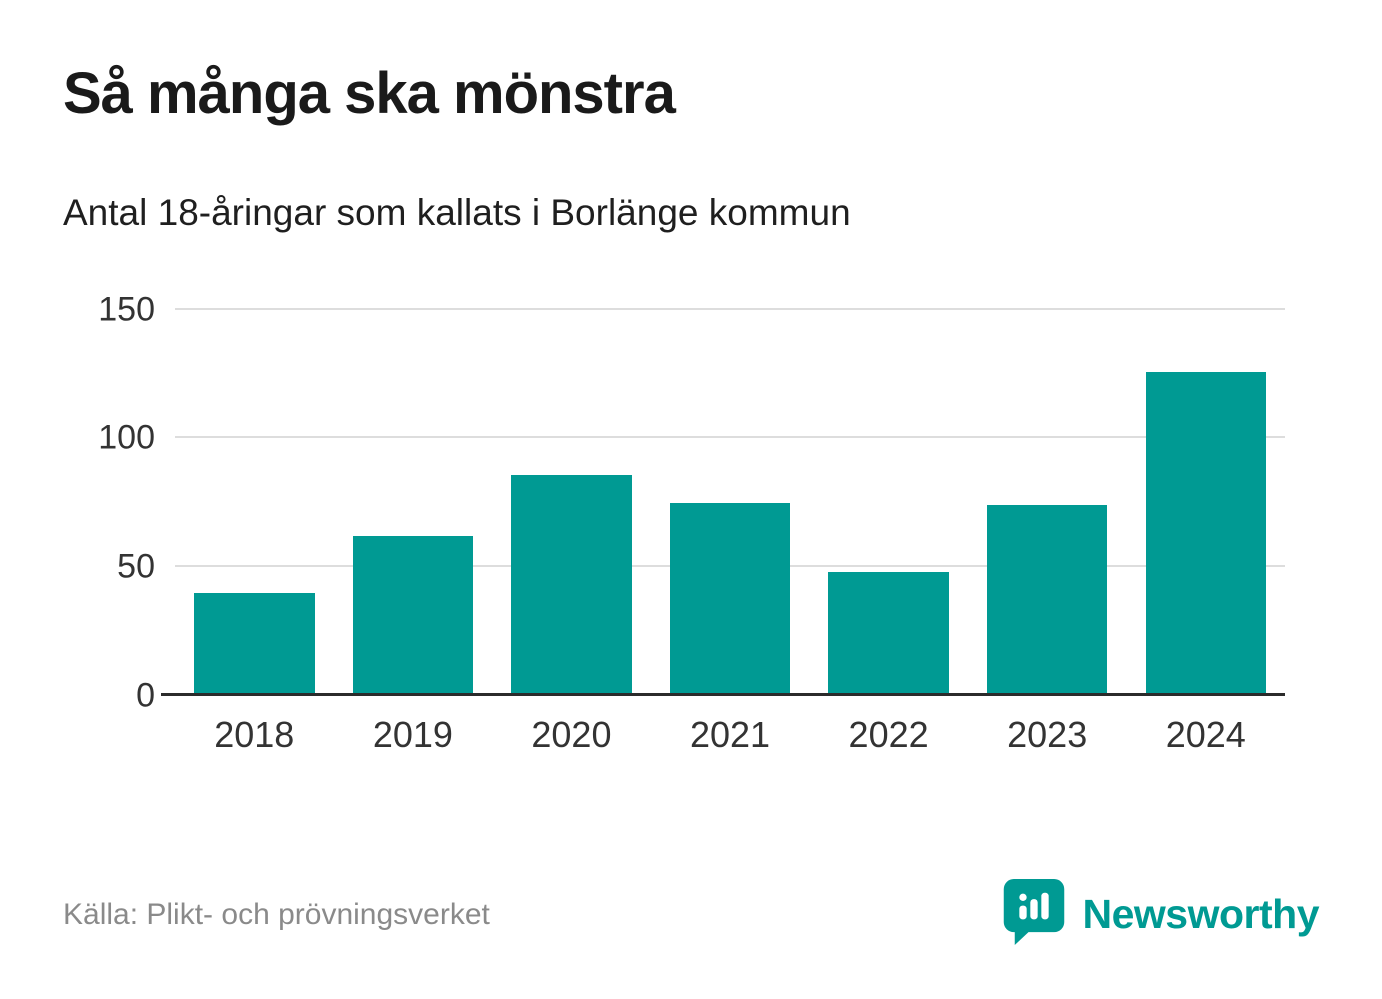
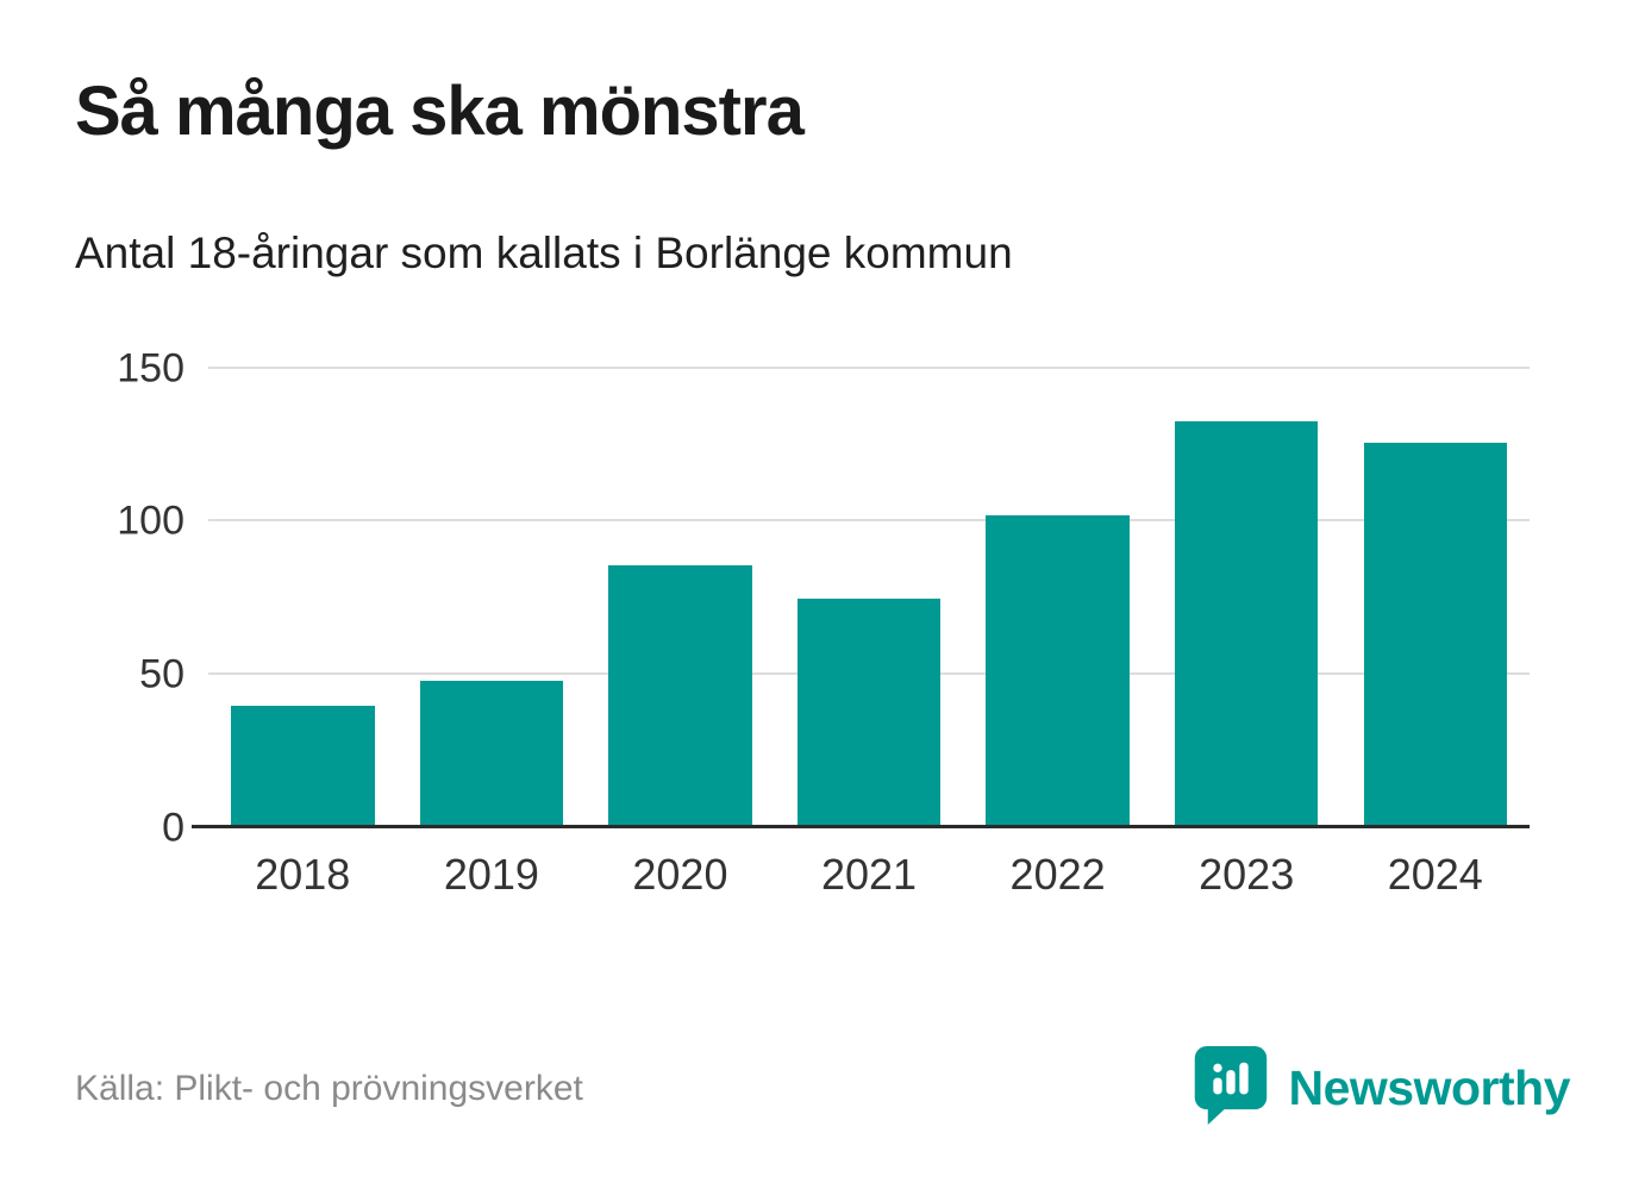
2019: 62 -> 48
2022: 48 -> 102
2023: 74 -> 133
